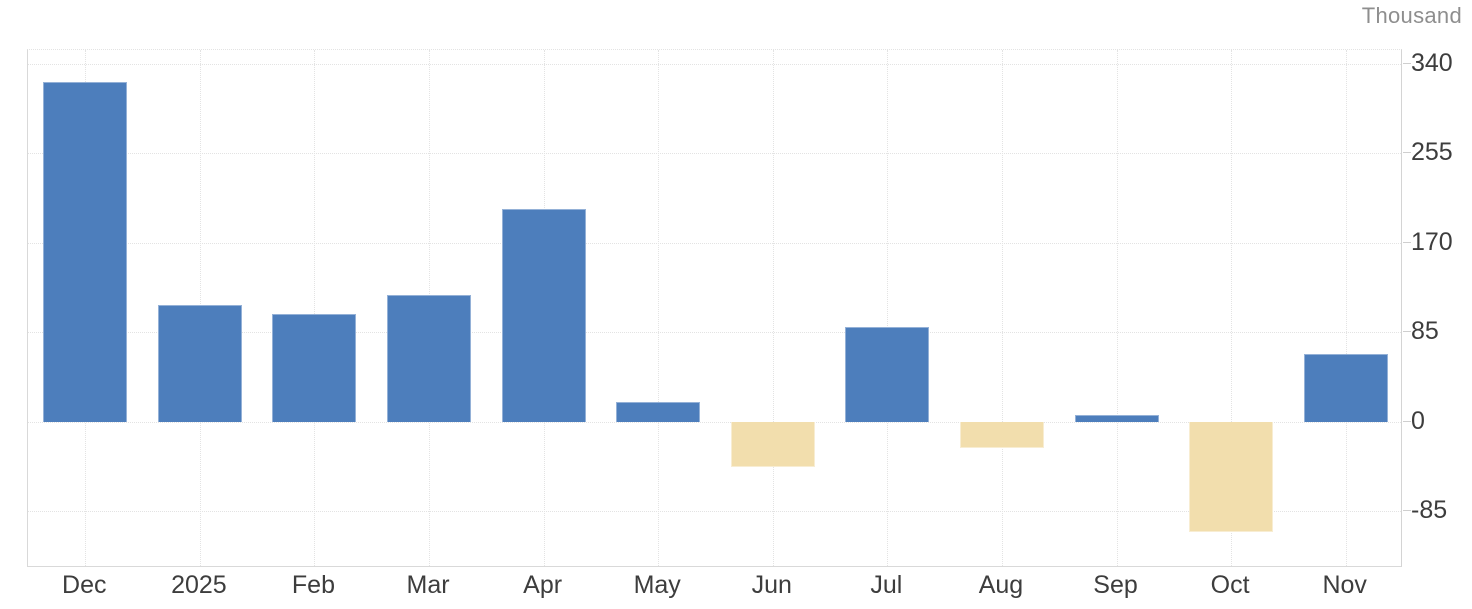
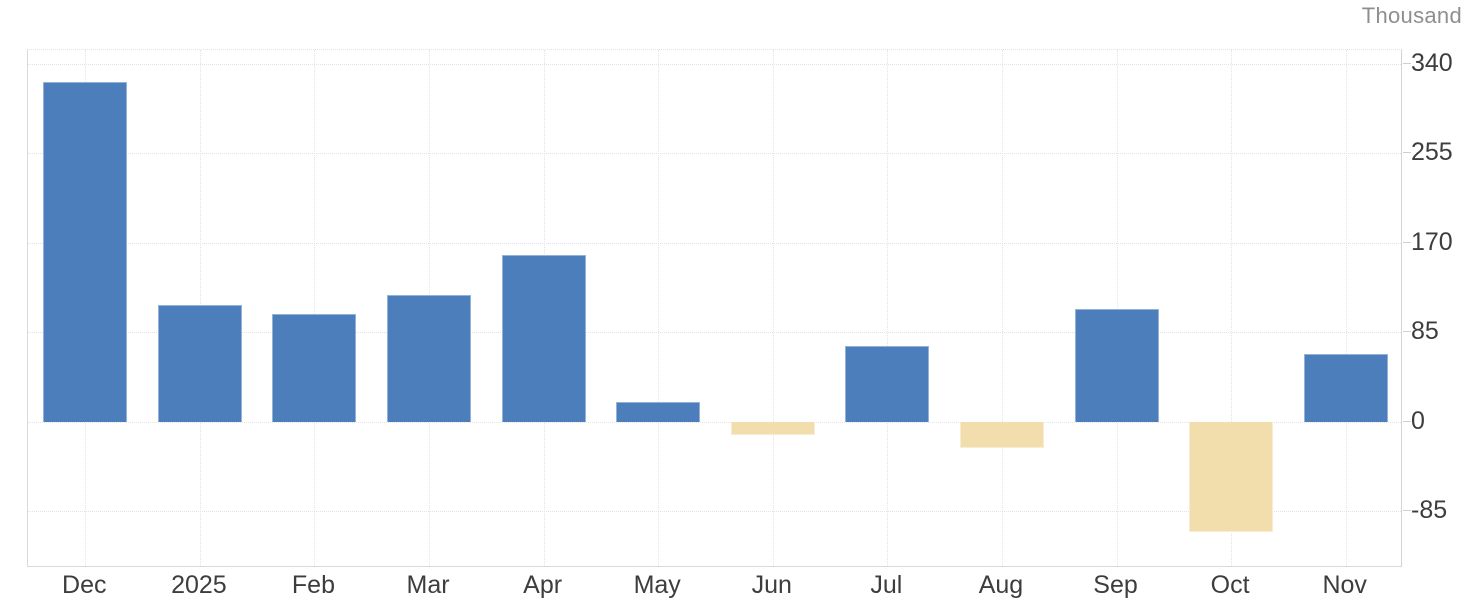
Apr: 202 -> 158
Jun: -43 -> -13
Jul: 90 -> 72
Sep: 6 -> 107
